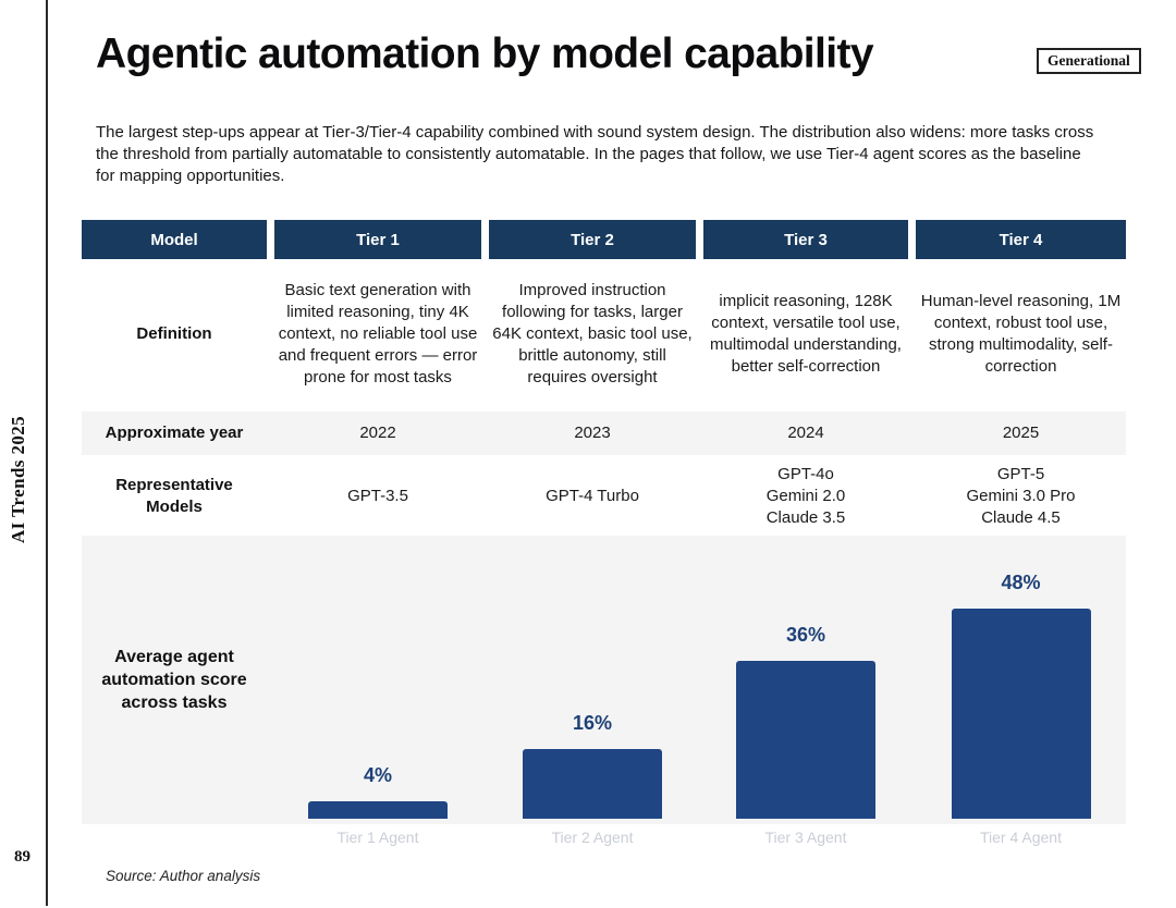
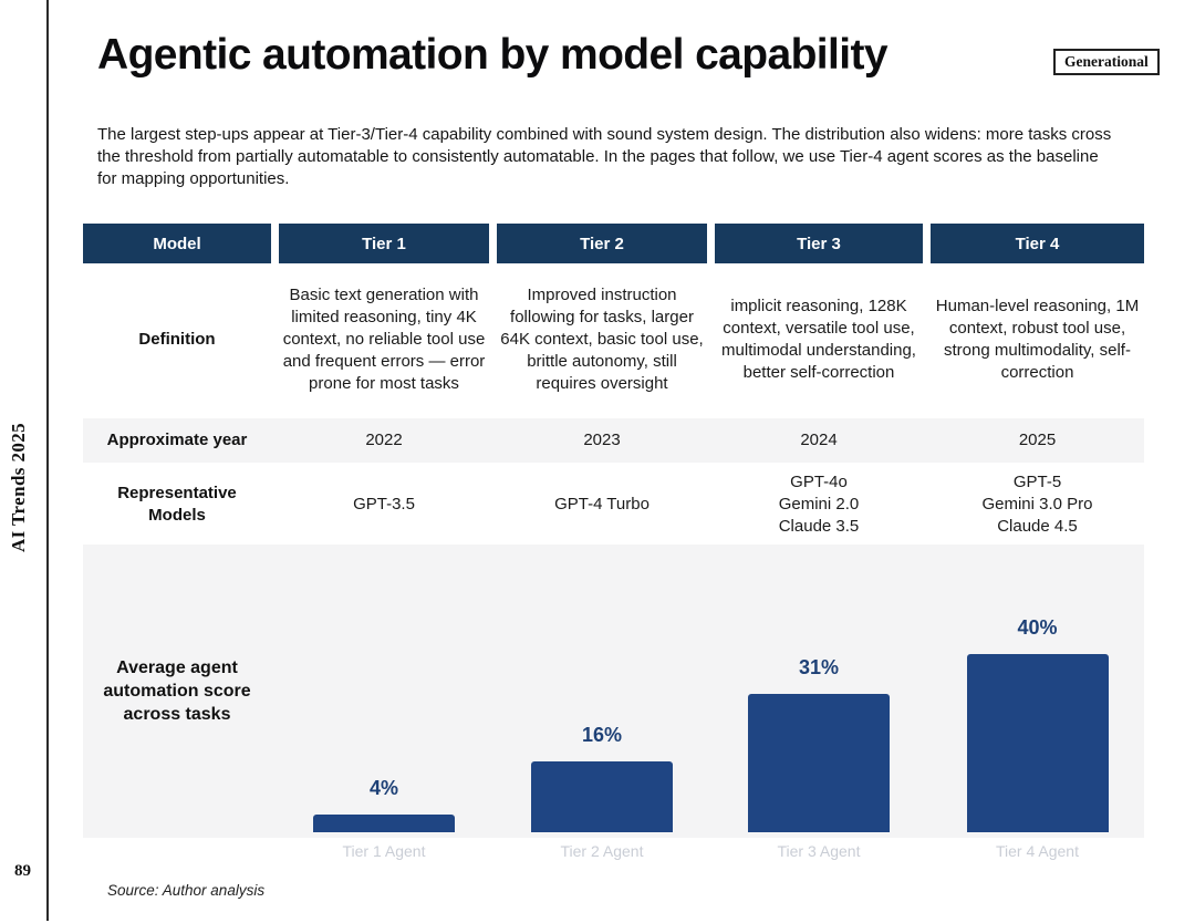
Tier 3 Agent: 36% -> 31%
Tier 4 Agent: 48% -> 40%
